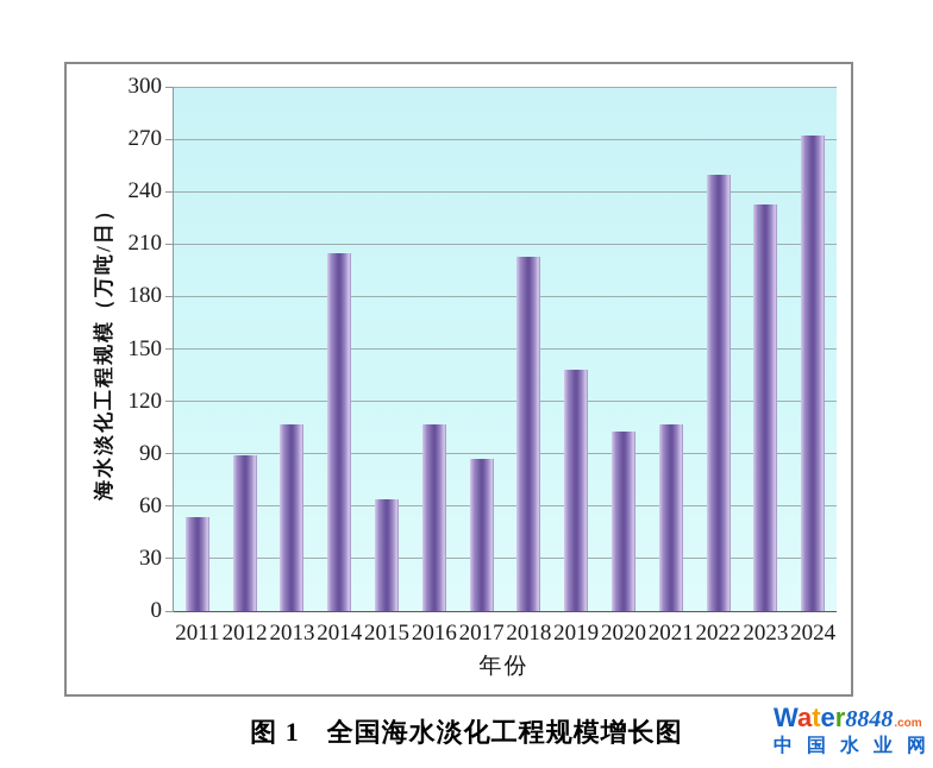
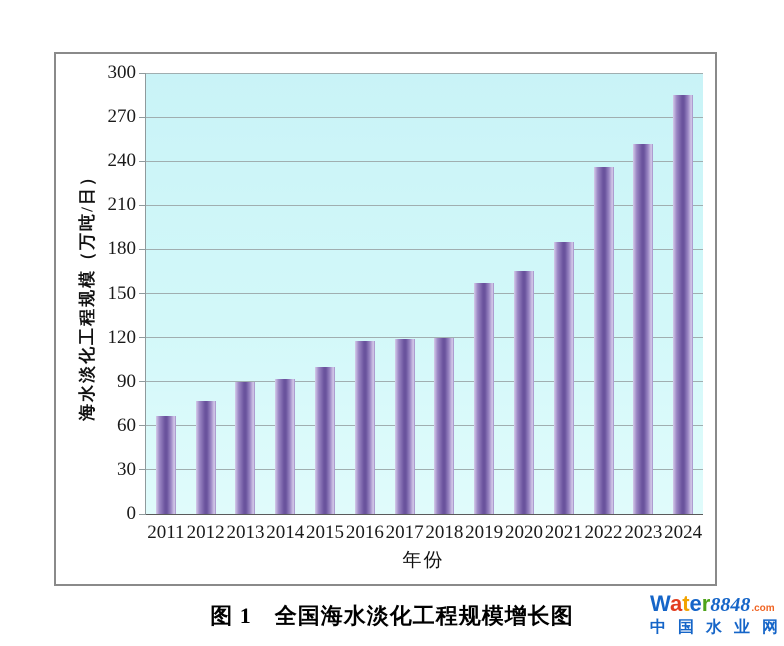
2011: 54 -> 67
2012: 89 -> 77
2013: 107 -> 90
2014: 205 -> 92
2015: 64 -> 100
2016: 107 -> 118
2017: 87 -> 119
2018: 203 -> 120
2019: 138 -> 157
2020: 103 -> 165
2021: 107 -> 185
2022: 250 -> 236
2023: 233 -> 252
2024: 272 -> 285
